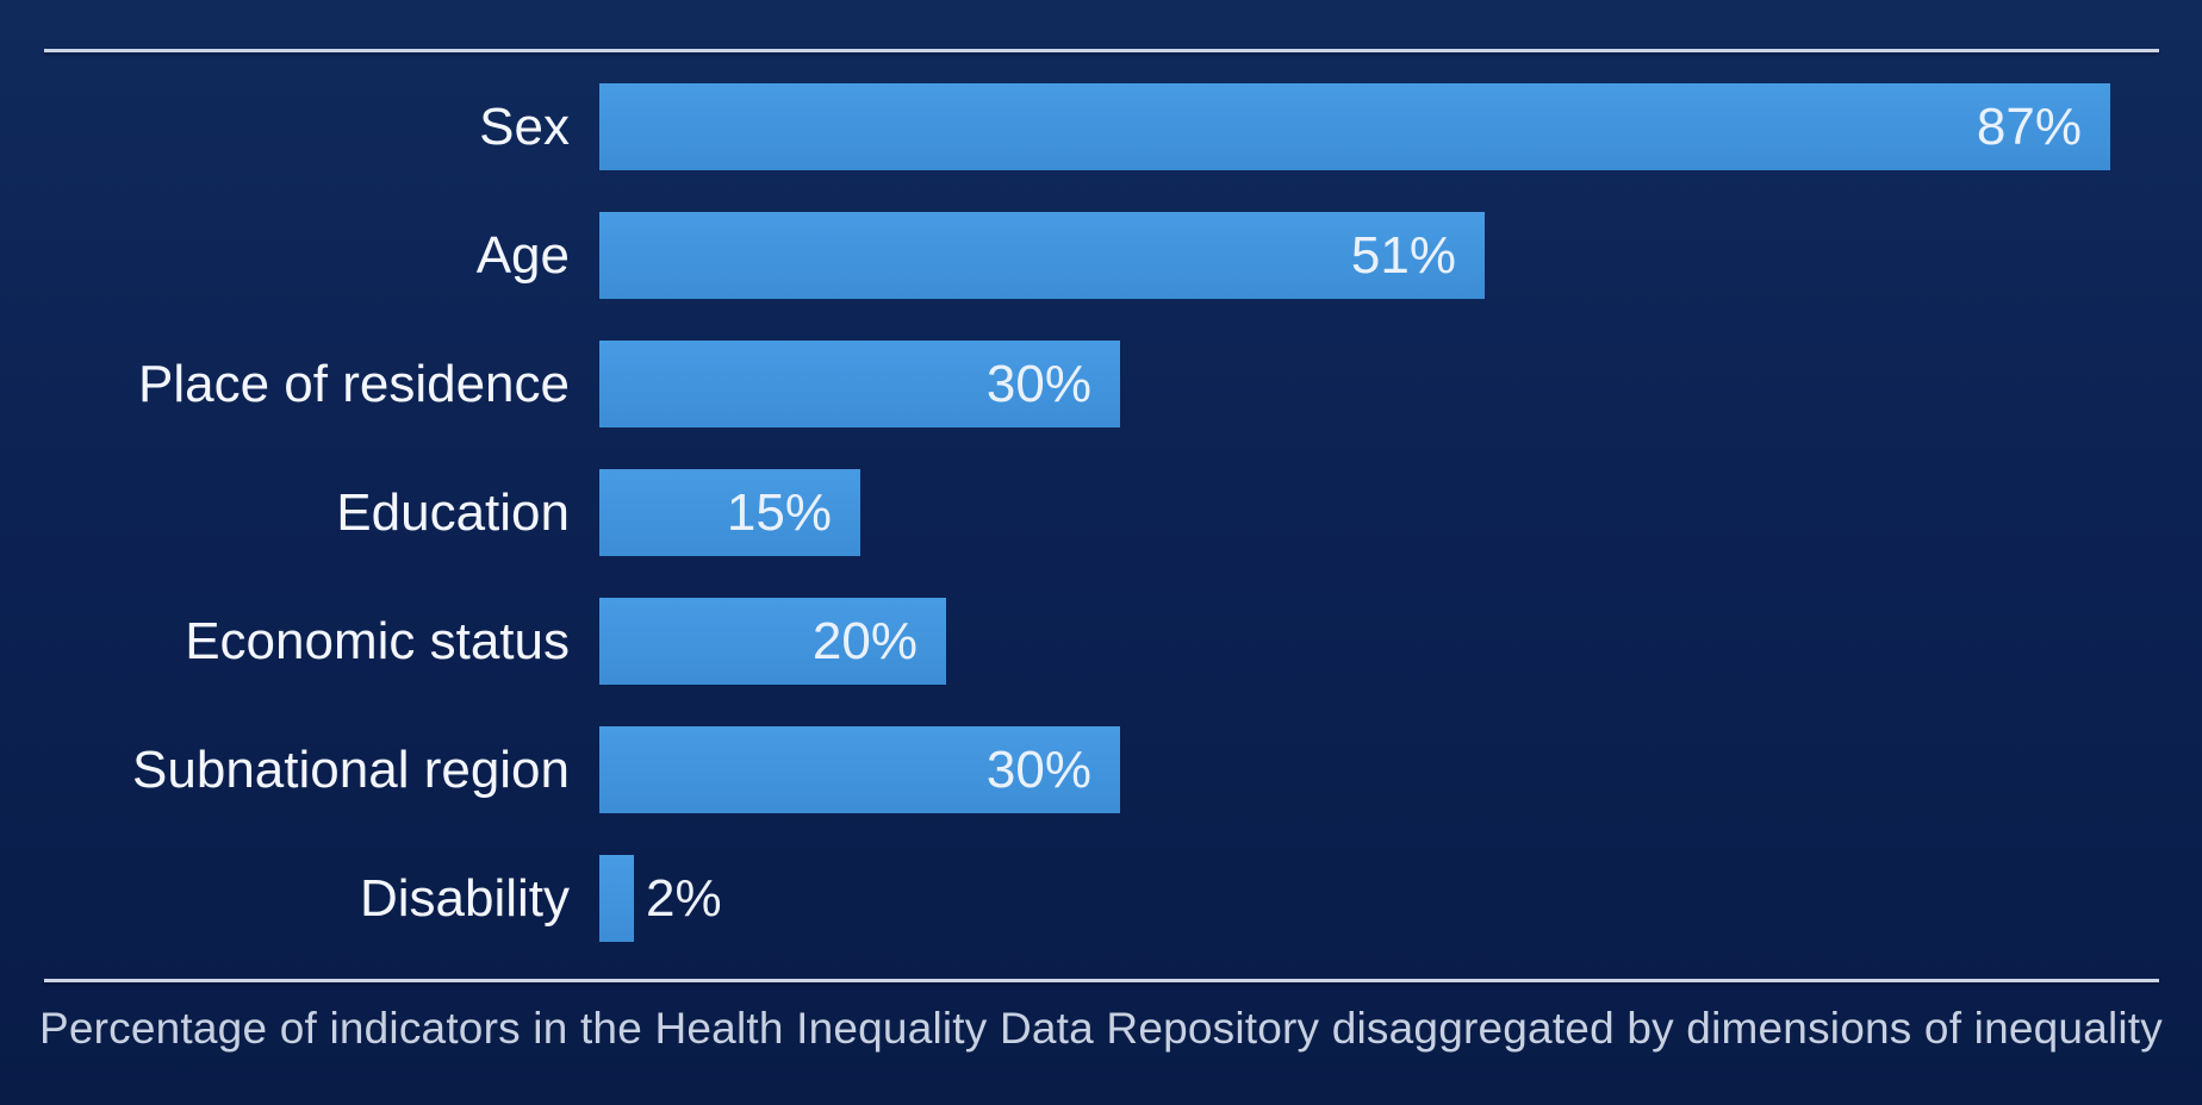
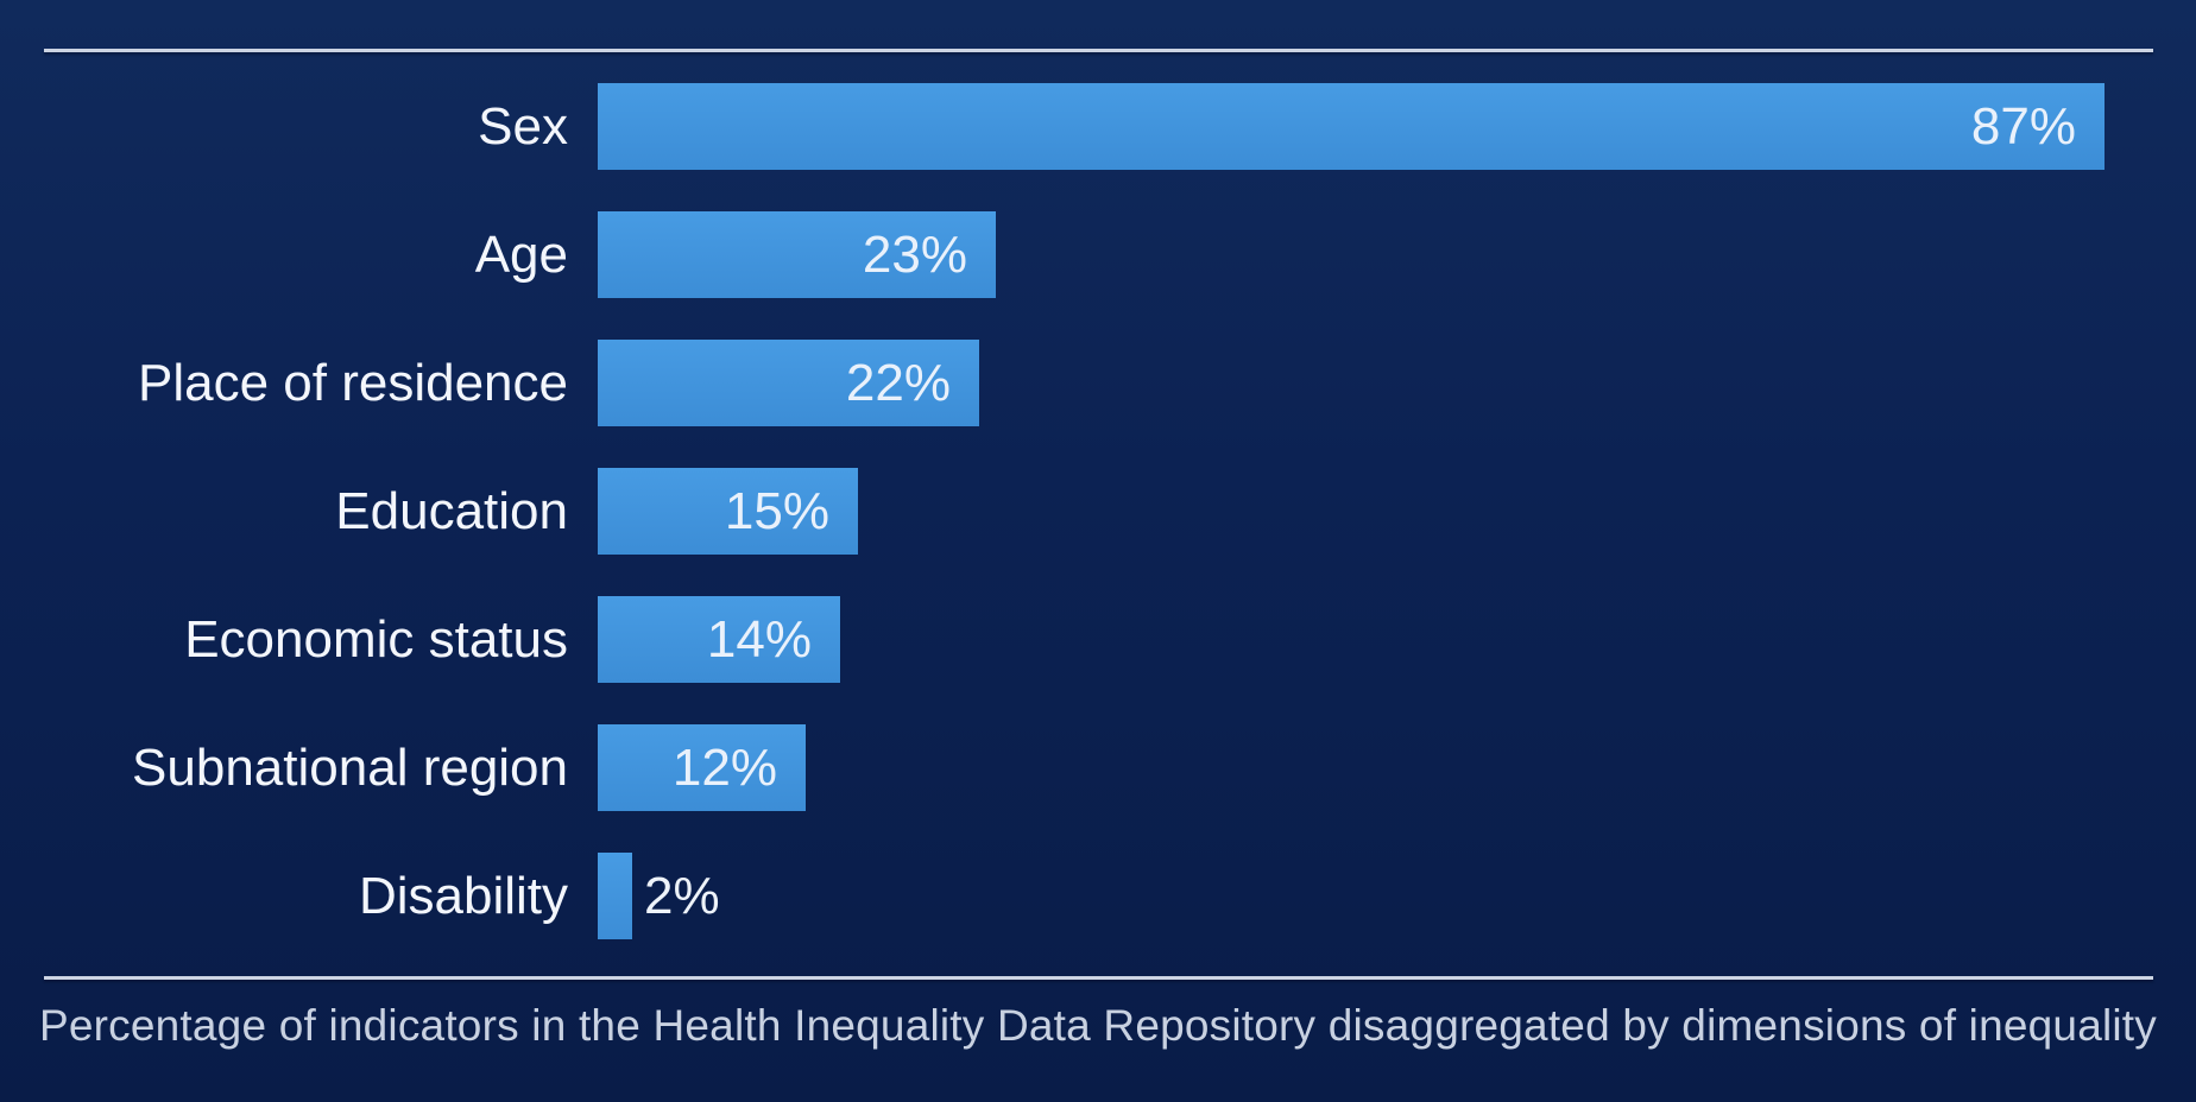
Age: 51% -> 23%
Place of residence: 30% -> 22%
Economic status: 20% -> 14%
Subnational region: 30% -> 12%
